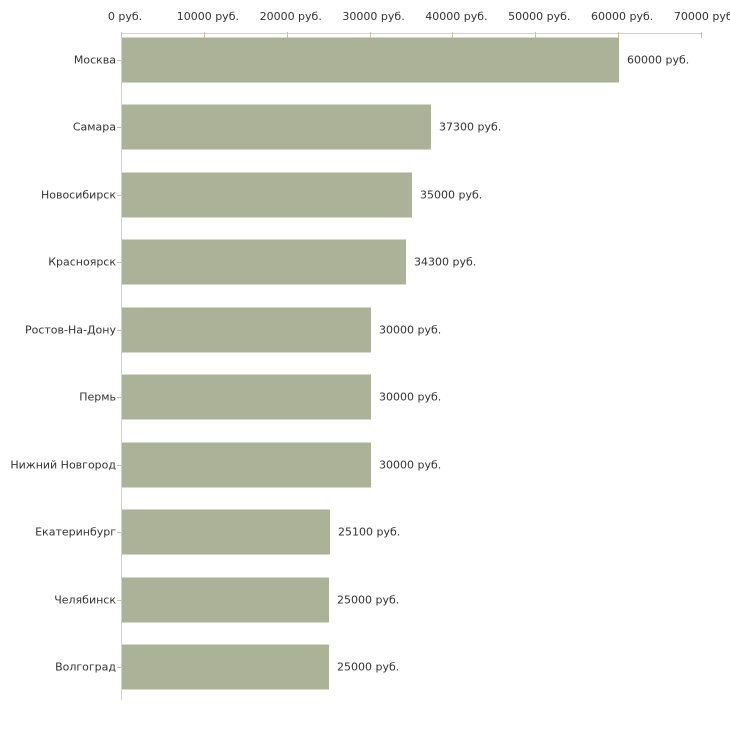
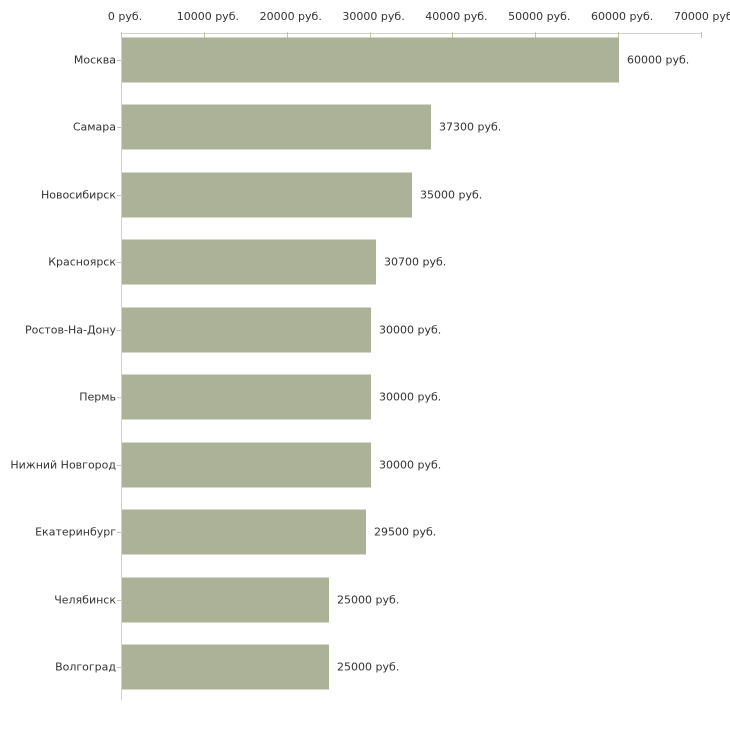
Красноярск: 34300 -> 30700
Екатеринбург: 25100 -> 29500
